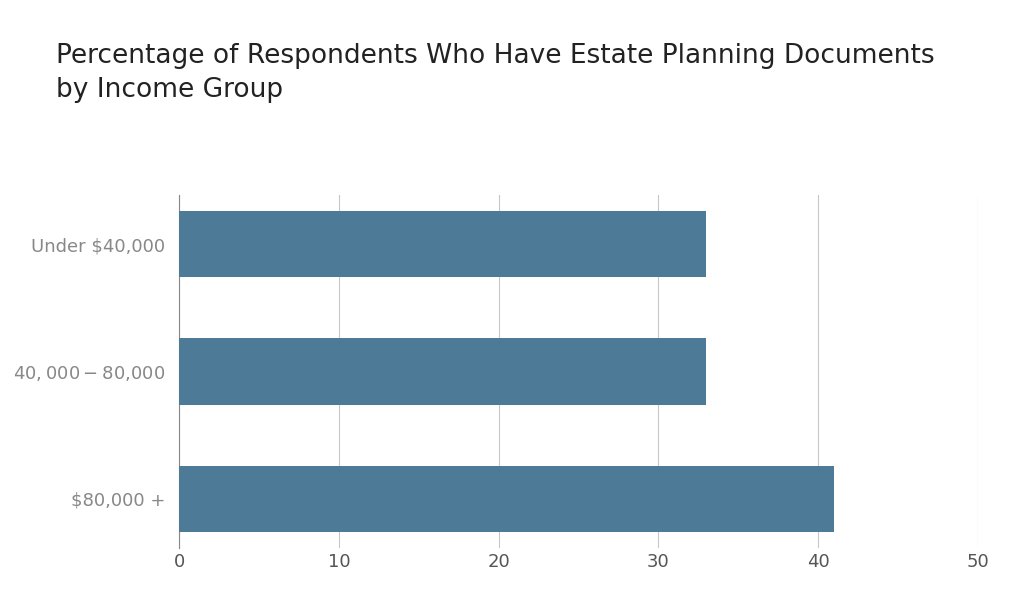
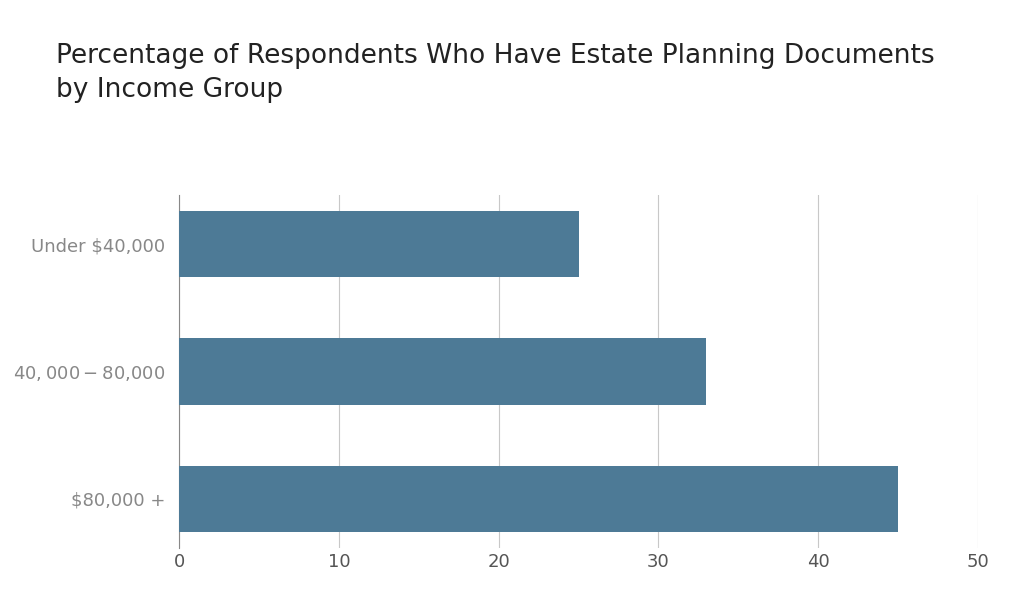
Under $40,000: 33 -> 25
$80,000 +: 41 -> 45
